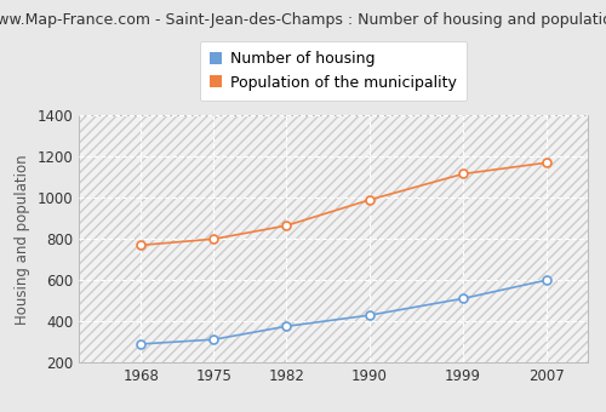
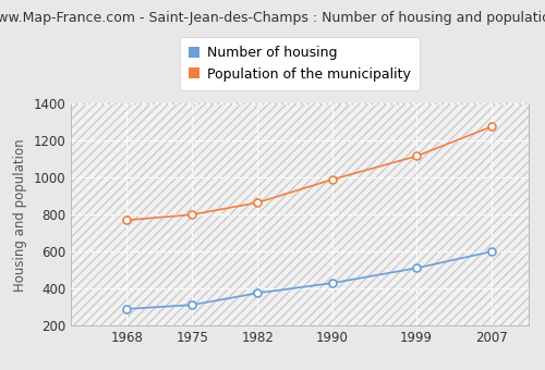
Population of the municipality/2007: 1170 -> 1280
